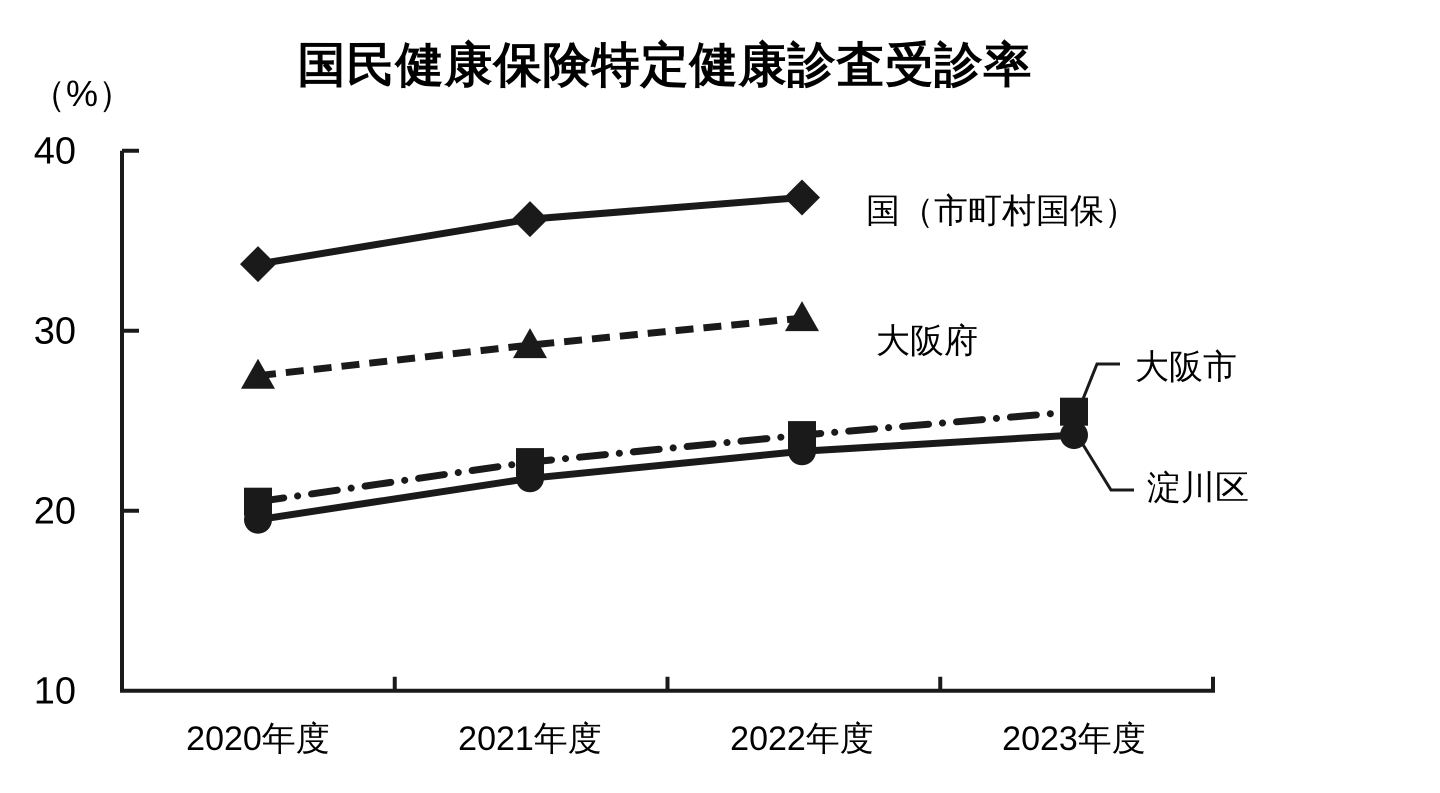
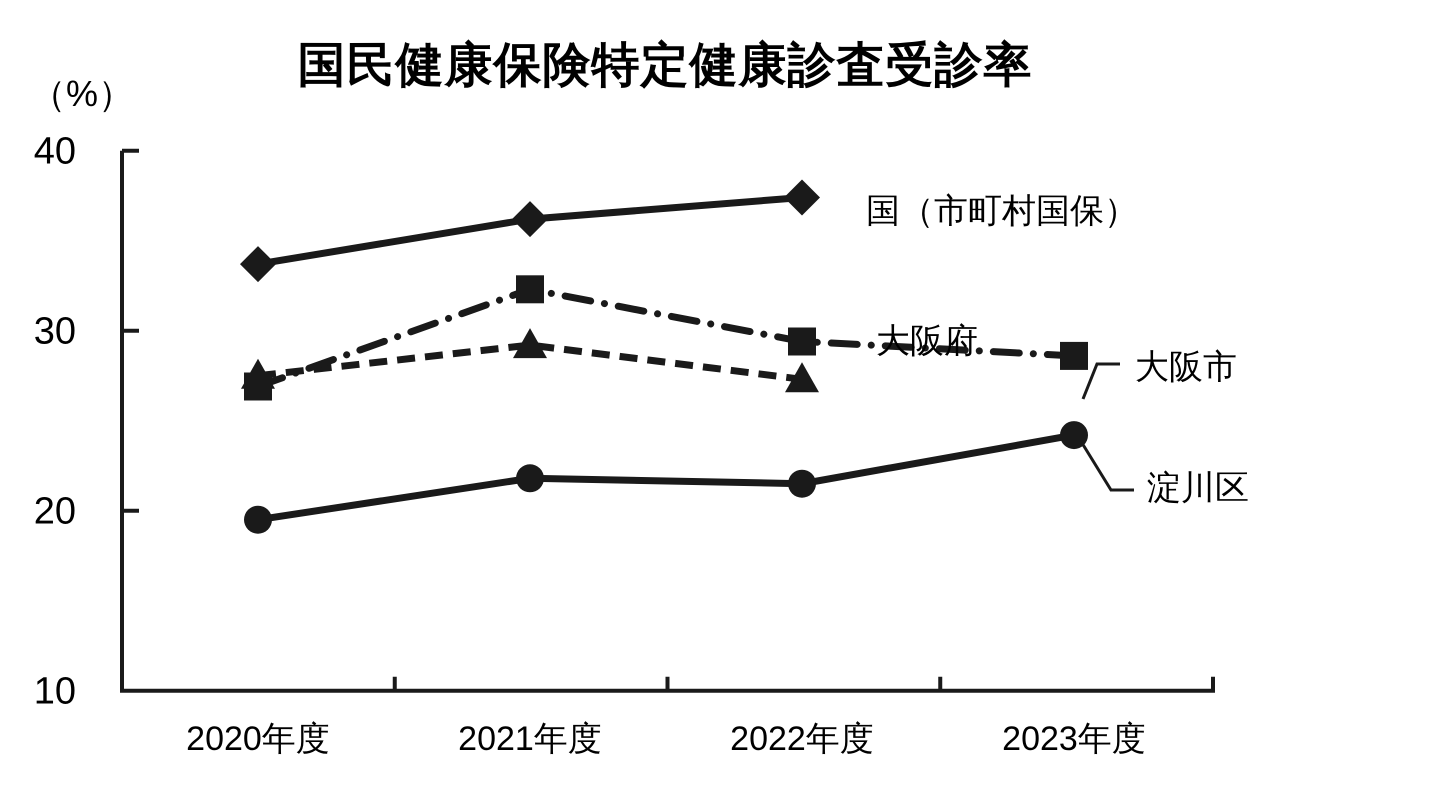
大阪市/2020年度: 20.5 -> 26.9
大阪市/2021年度: 22.7 -> 32.3
大阪府/2022年度: 30.7 -> 27.3
大阪市/2022年度: 24.2 -> 29.4
淀川区/2022年度: 23.3 -> 21.5
大阪市/2023年度: 25.5 -> 28.6
